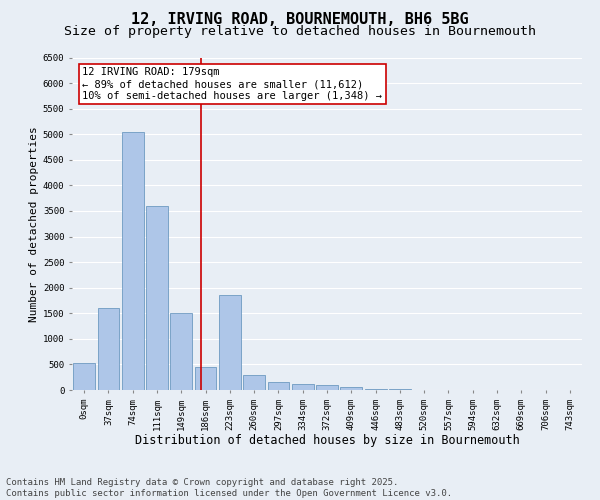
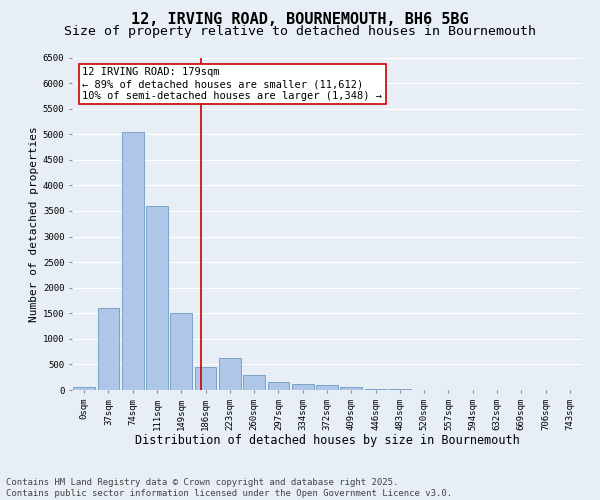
0sqm: 520 -> 60
223sqm: 1860 -> 620
